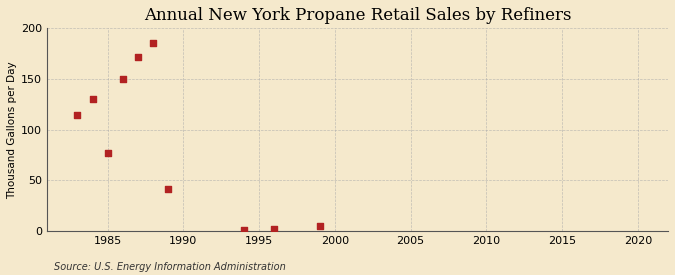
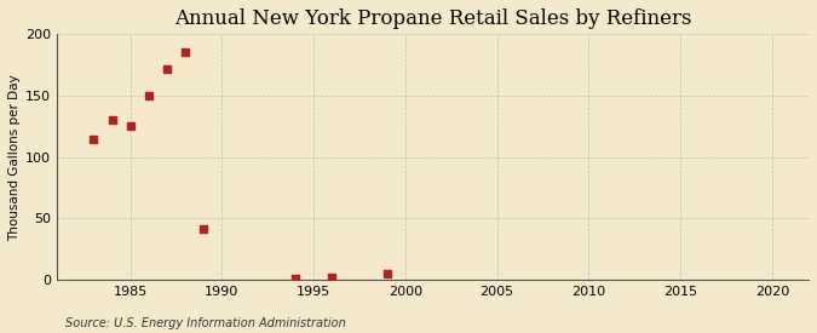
1985: 77 -> 125
